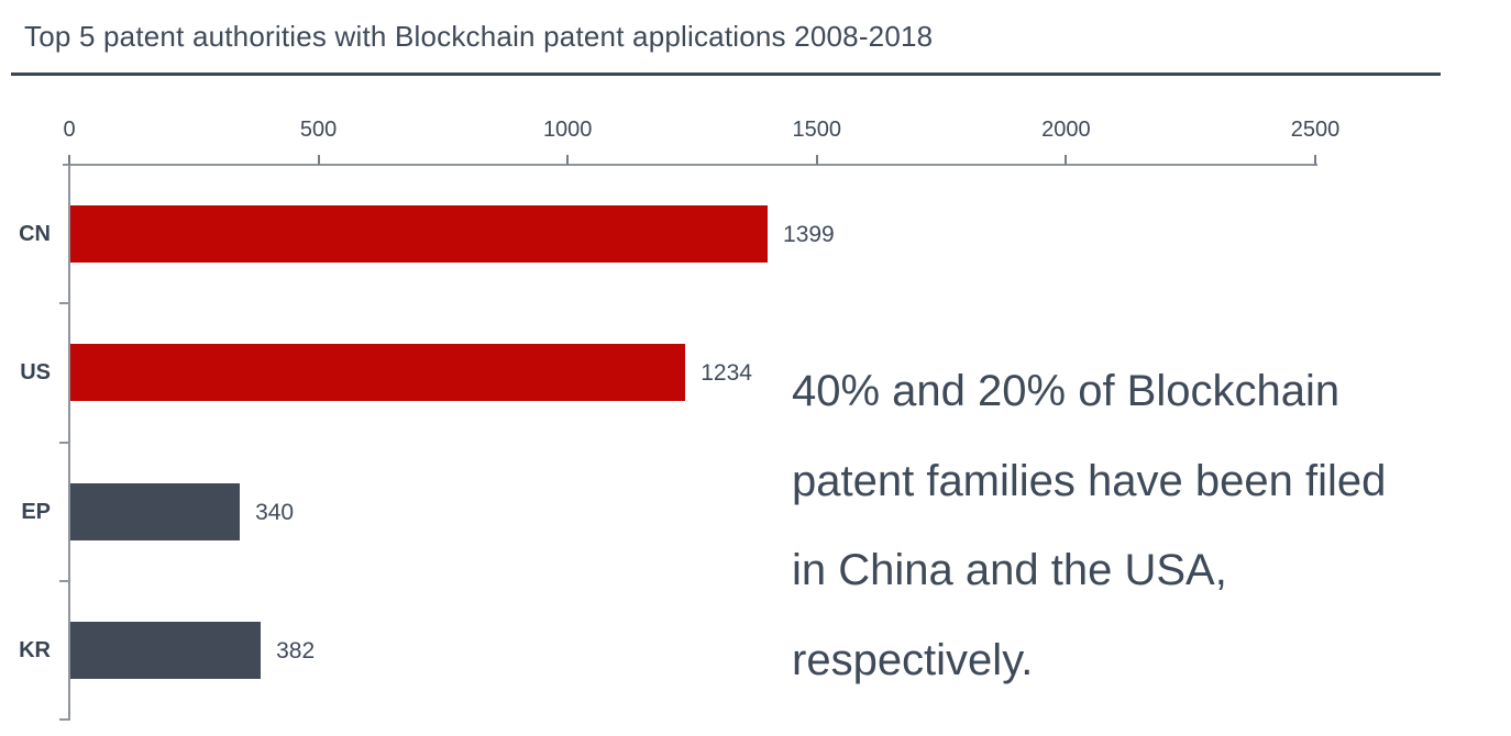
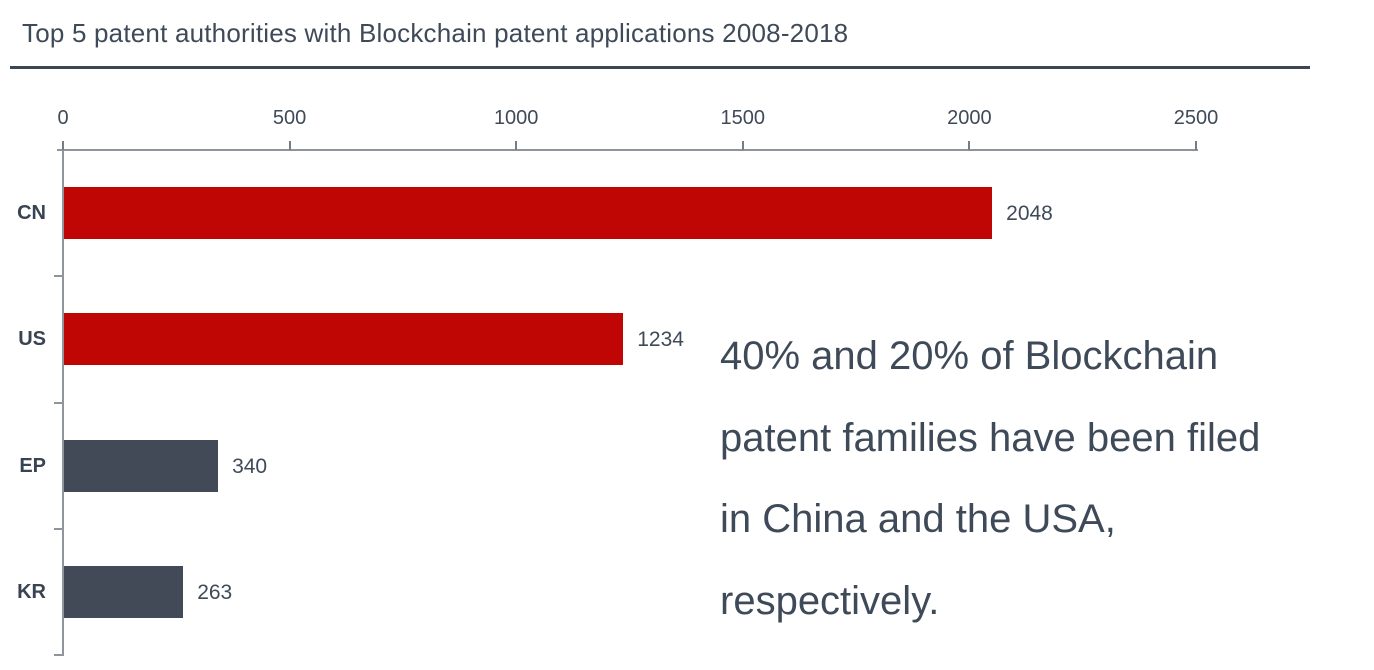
CN: 1399 -> 2048
KR: 382 -> 263
